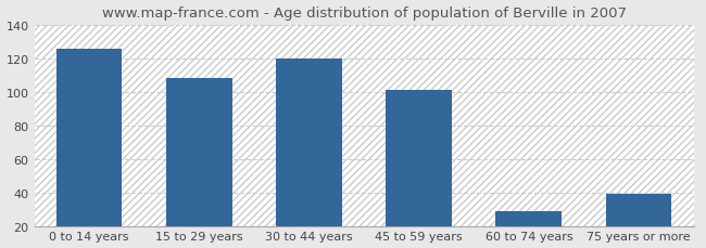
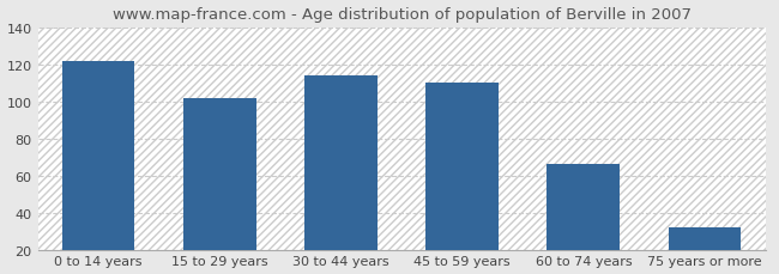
0 to 14 years: 126 -> 122
15 to 29 years: 108 -> 102
30 to 44 years: 120 -> 114
45 to 59 years: 101 -> 110
60 to 74 years: 29 -> 66
75 years or more: 39 -> 32
